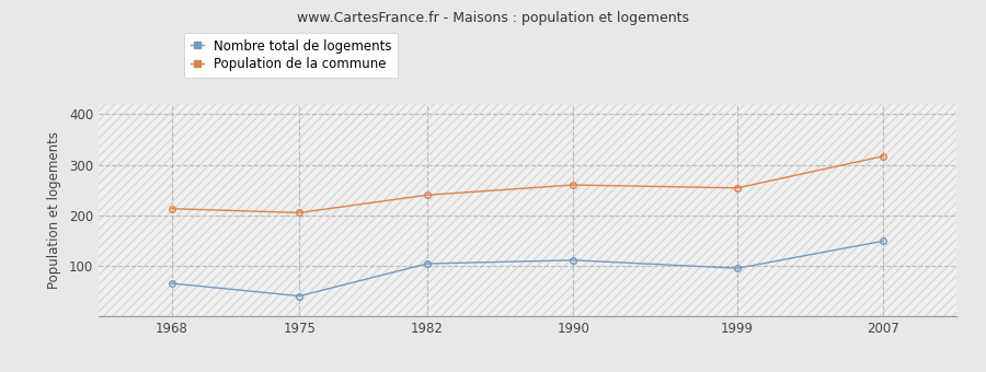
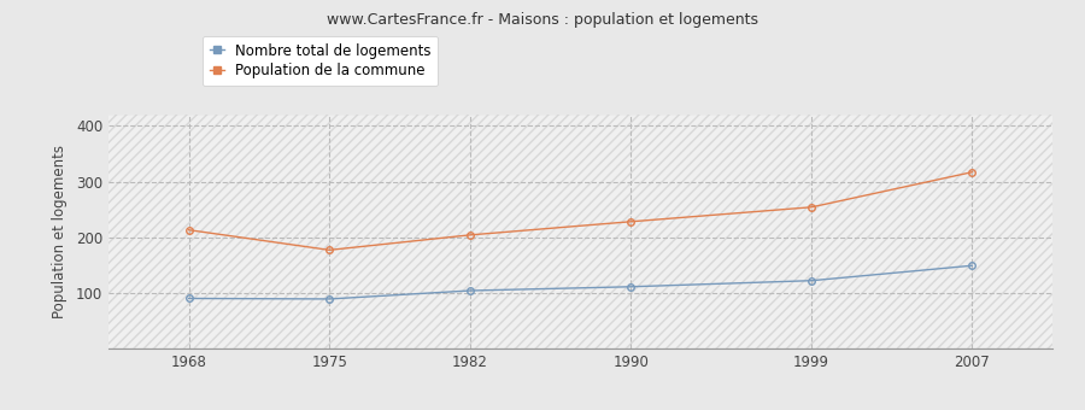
Nombre total de logements/1968: 65 -> 90
Nombre total de logements/1975: 40 -> 89
Population de la commune/1975: 205 -> 177
Population de la commune/1982: 240 -> 204
Population de la commune/1990: 260 -> 228
Nombre total de logements/1999: 95 -> 122
